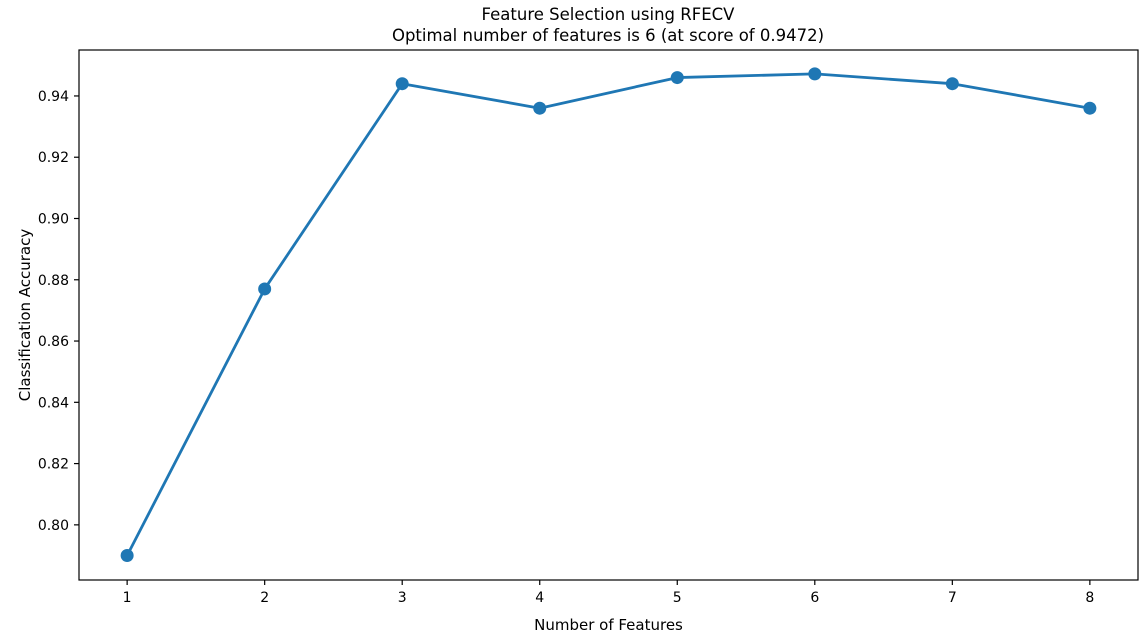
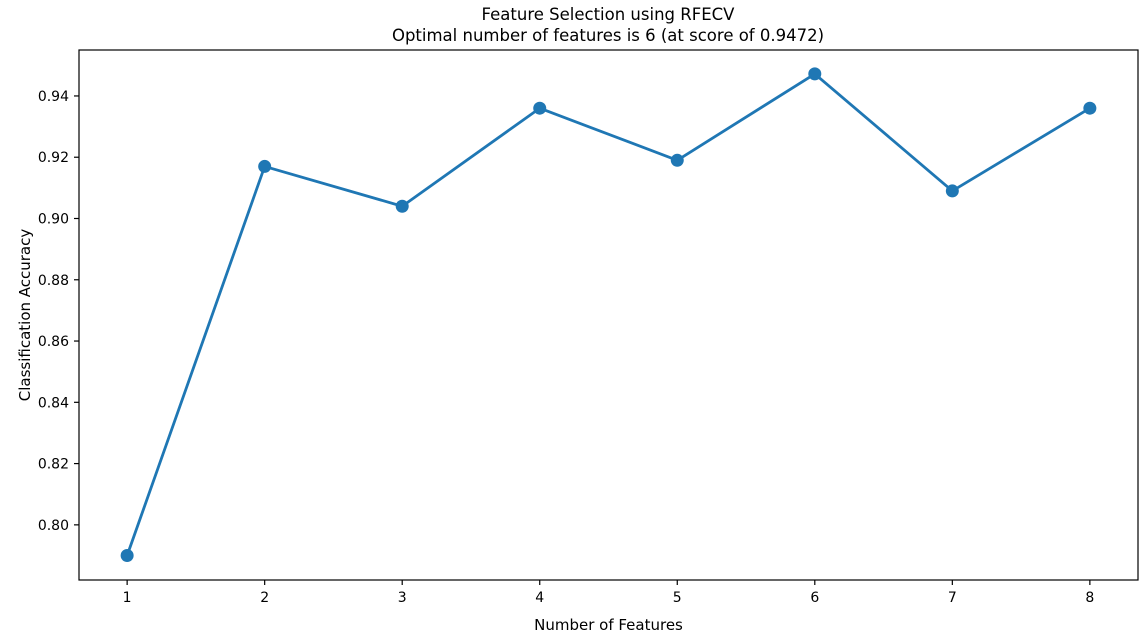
2: 0.877 -> 0.917
3: 0.944 -> 0.904
5: 0.946 -> 0.919
7: 0.944 -> 0.909
